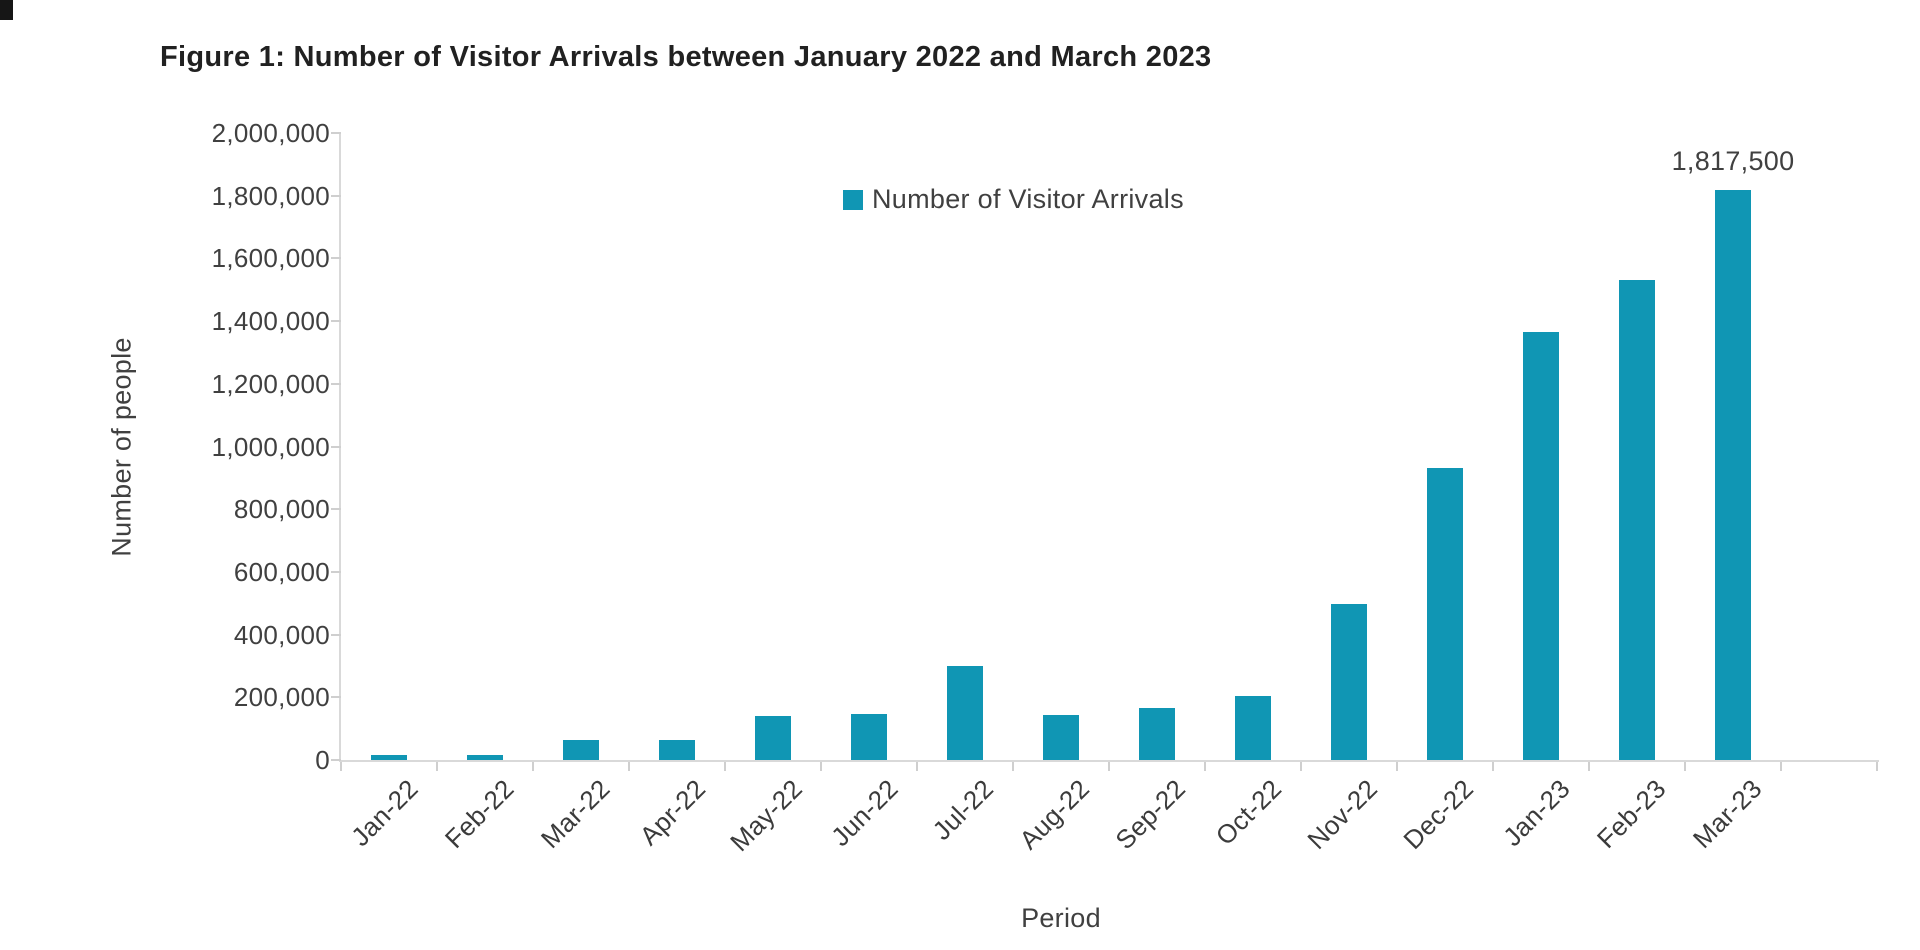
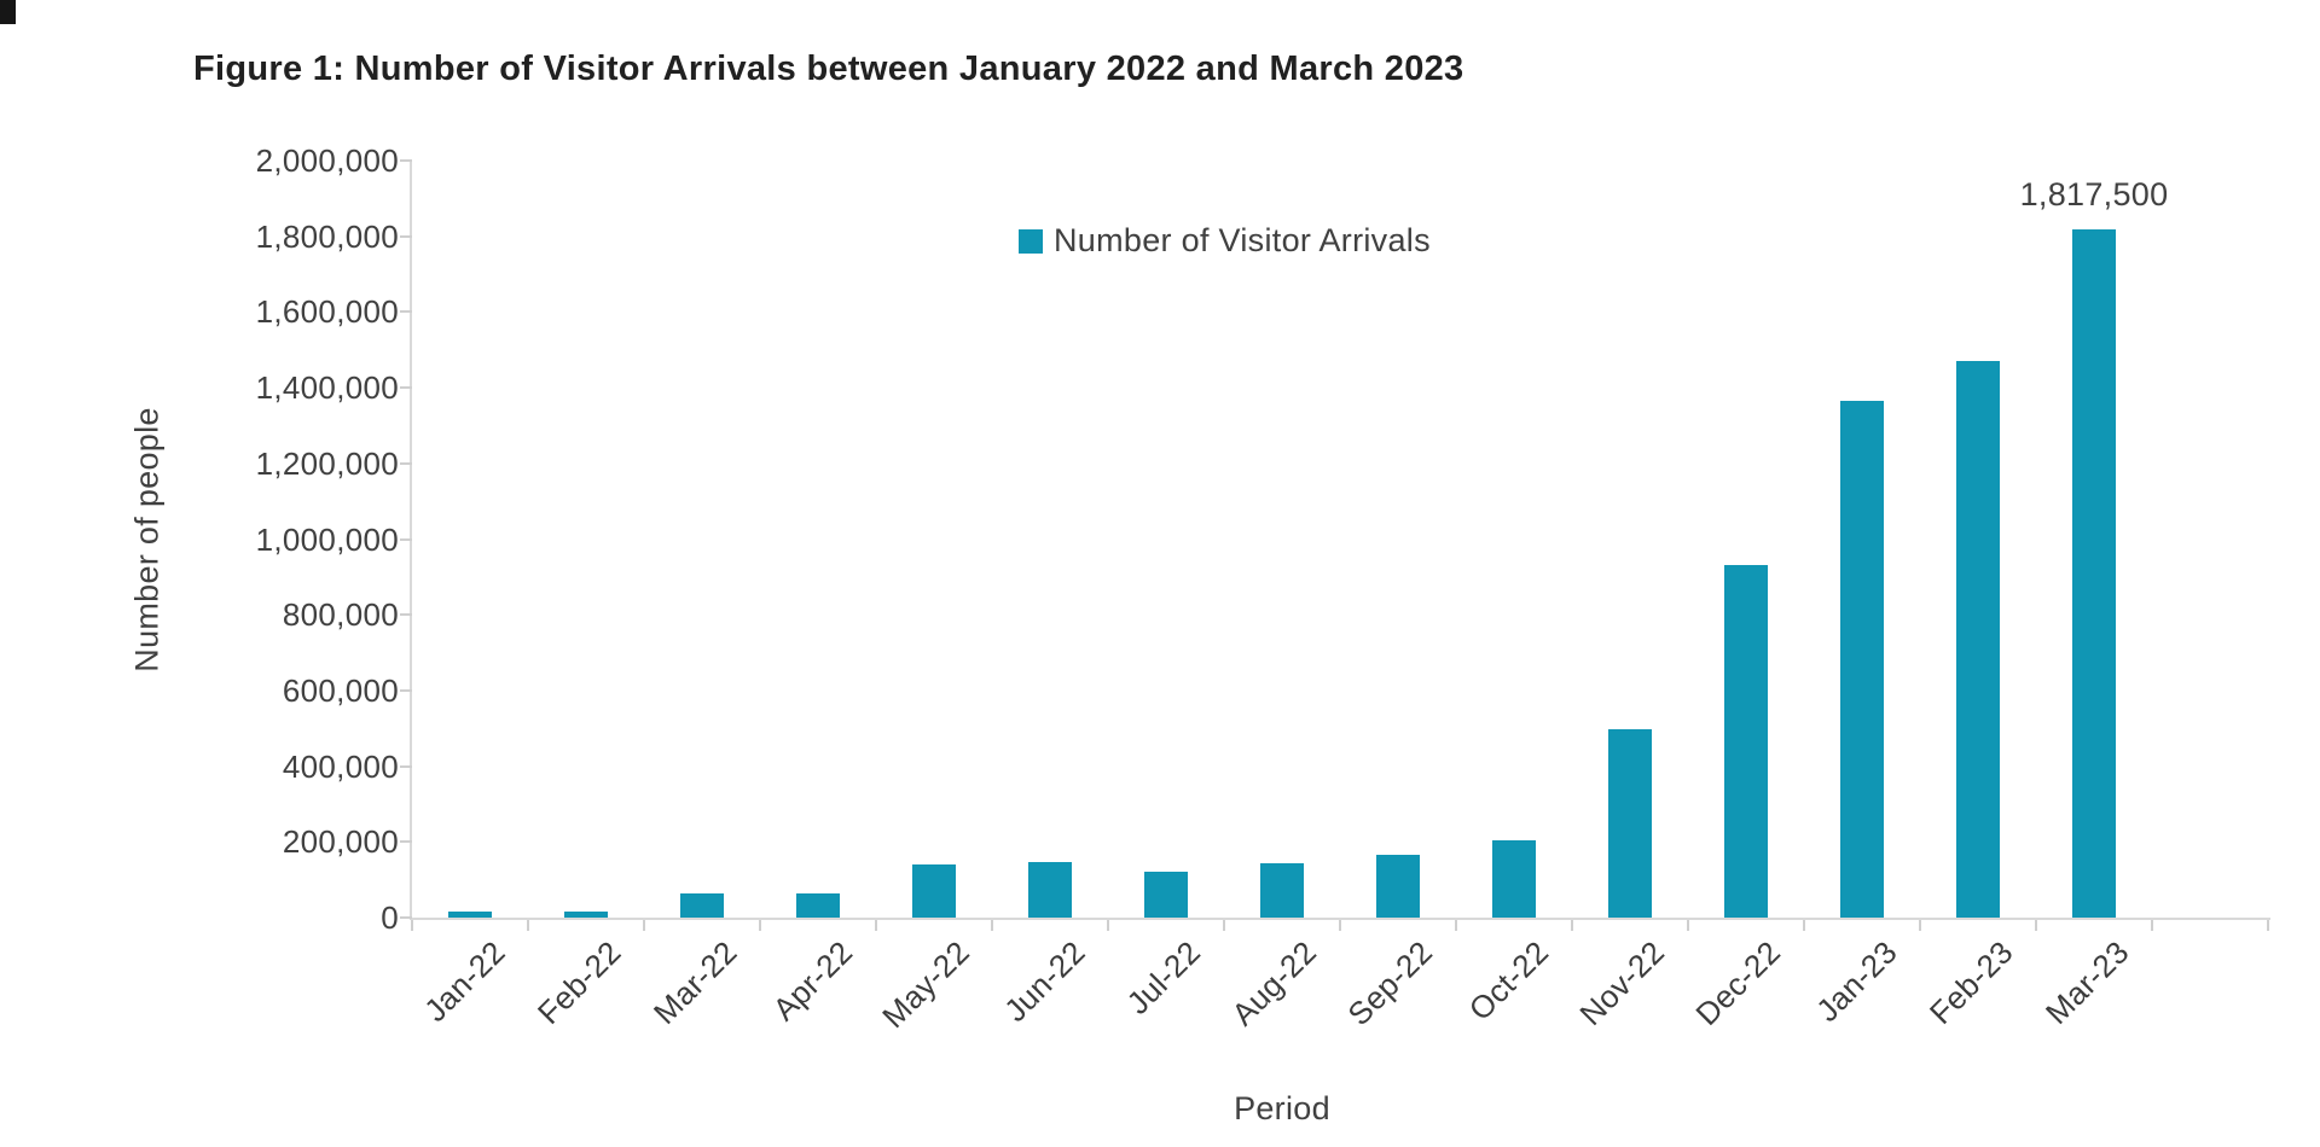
Jul-22: 300000 -> 120000
Feb-23: 1530000 -> 1470000
